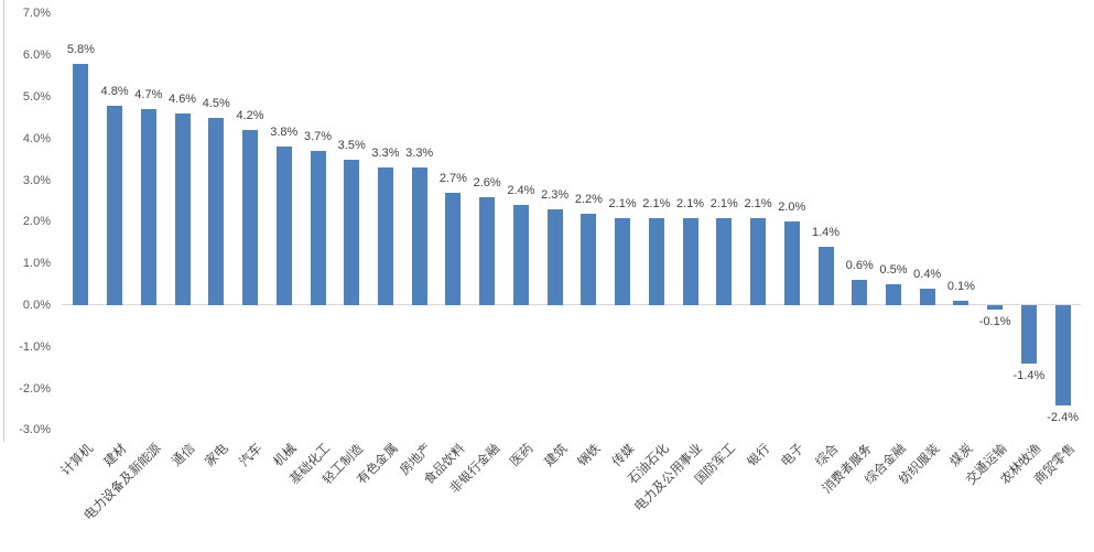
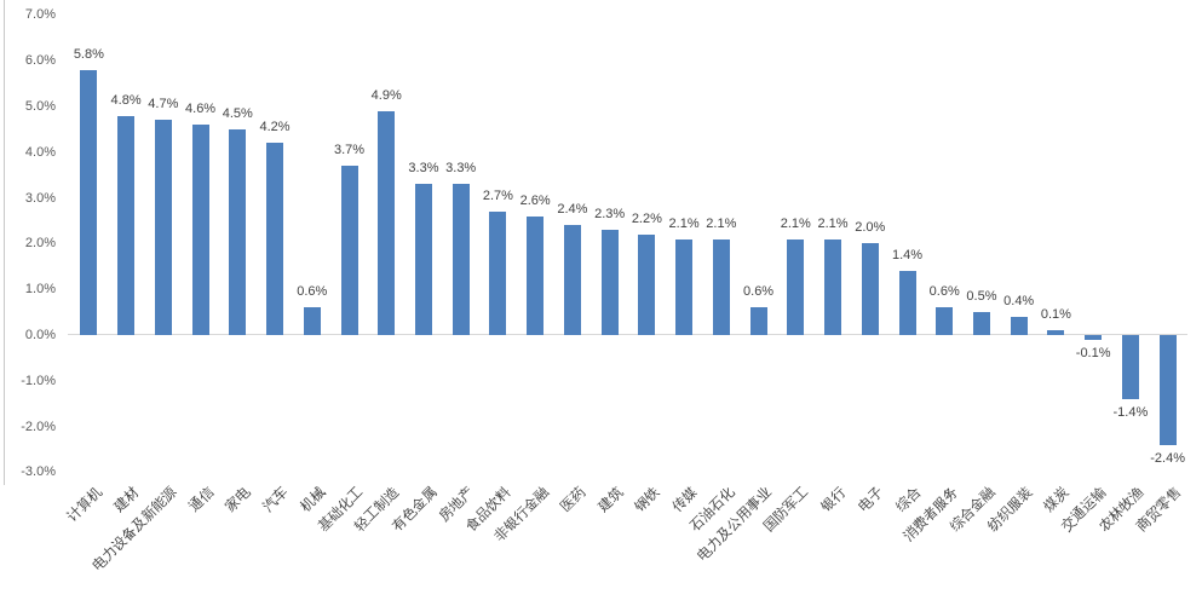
机械: 3.8% -> 0.6%
轻工制造: 3.5% -> 4.9%
电力及公用事业: 2.1% -> 0.6%
